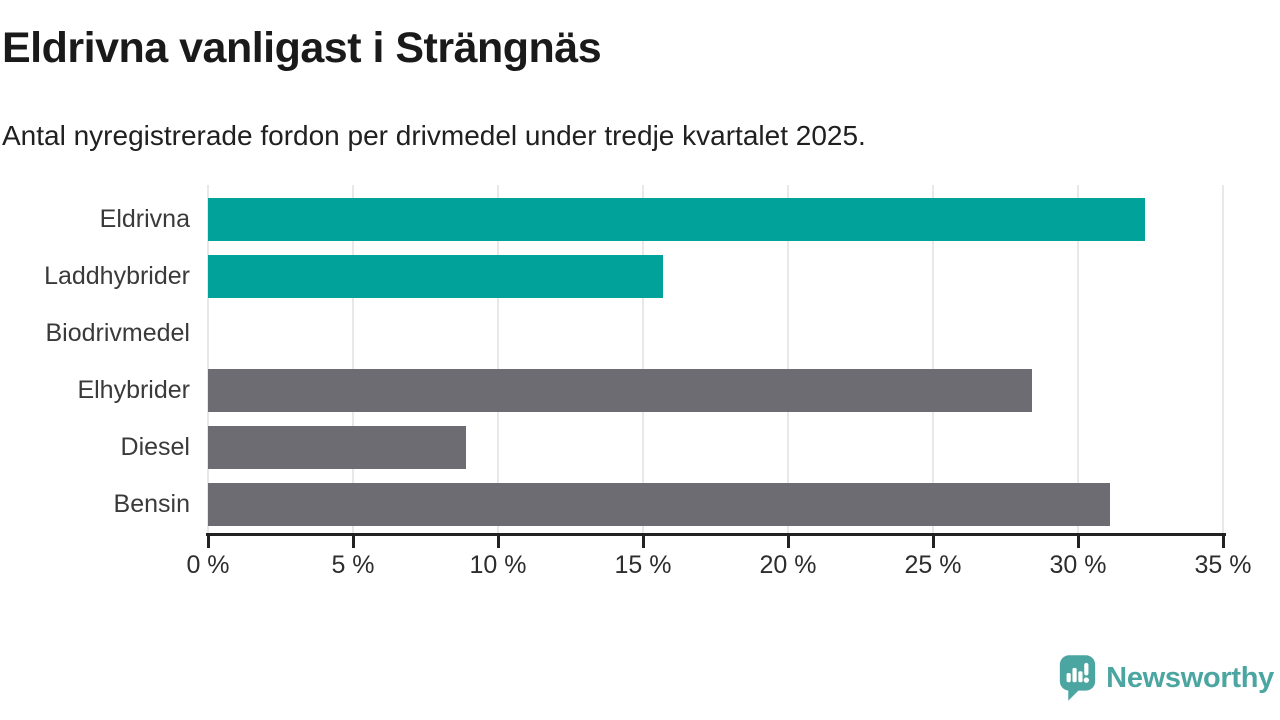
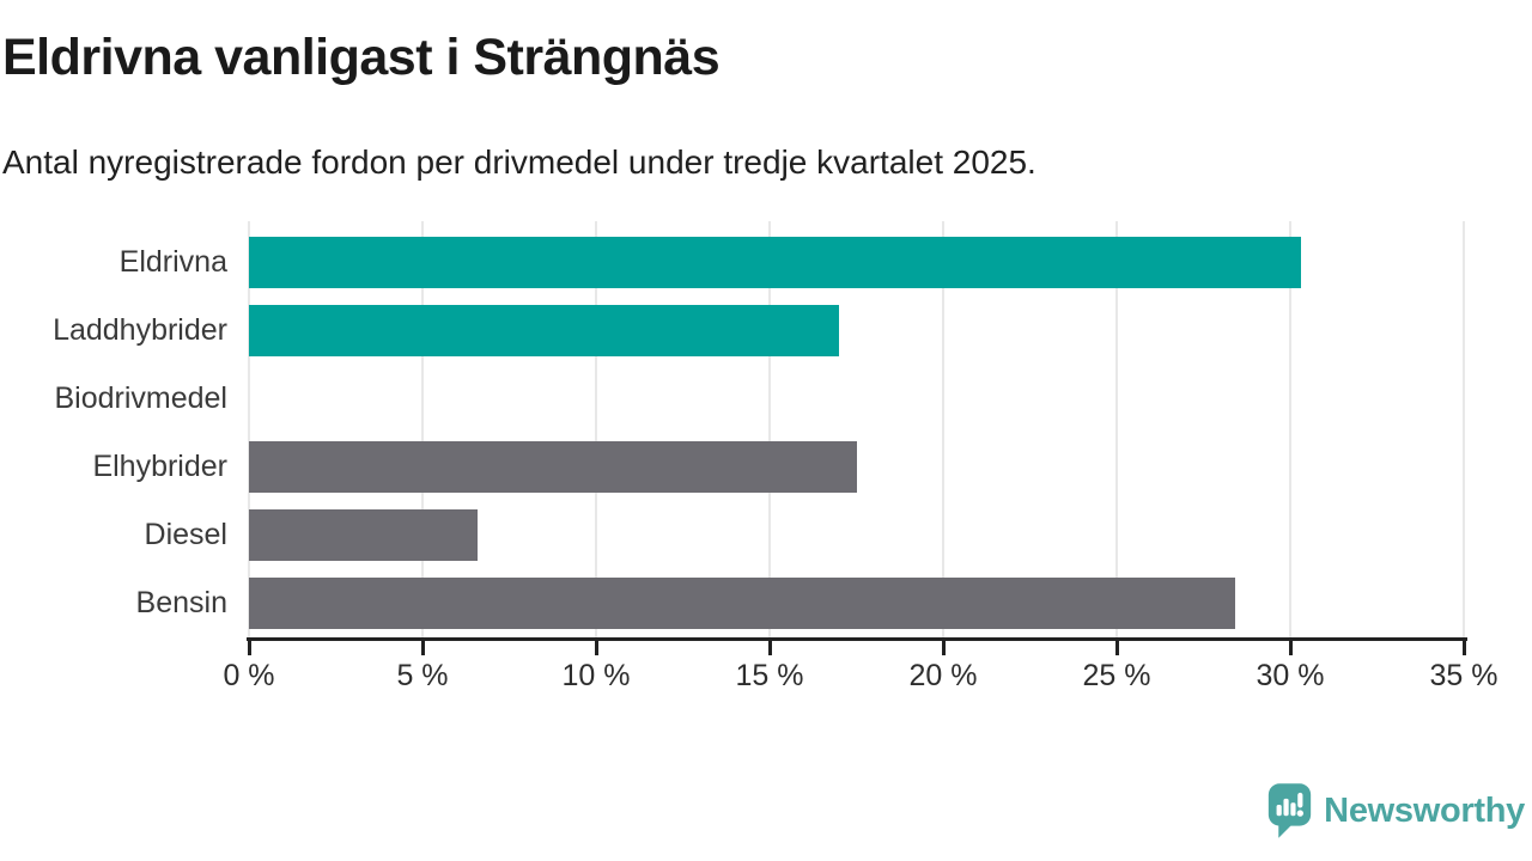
Eldrivna: 32.3% -> 30.3%
Laddhybrider: 15.7% -> 17.0%
Elhybrider: 28.4% -> 17.5%
Diesel: 8.9% -> 6.6%
Bensin: 31.1% -> 28.4%
